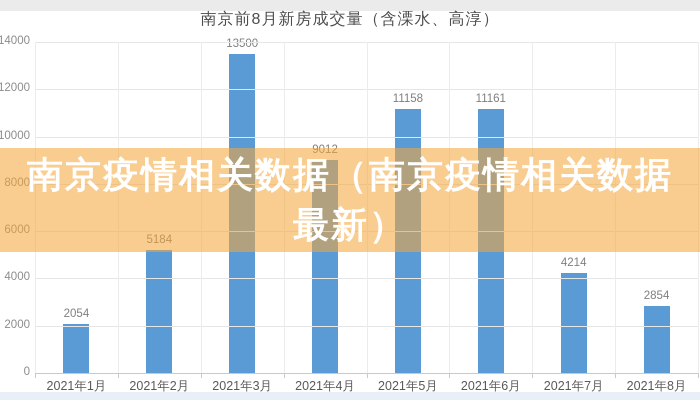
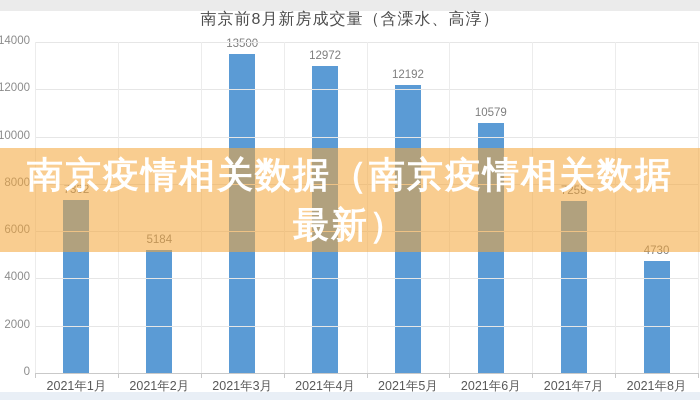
2021年1月: 2054 -> 7332
2021年4月: 9012 -> 12972
2021年5月: 11158 -> 12192
2021年6月: 11161 -> 10579
2021年7月: 4214 -> 7255
2021年8月: 2854 -> 4730
